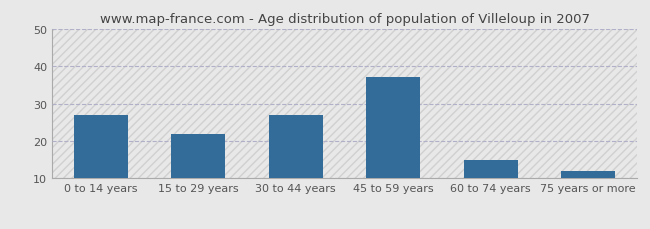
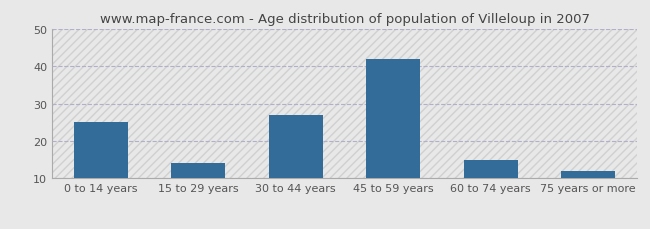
0 to 14 years: 27 -> 25
15 to 29 years: 22 -> 14
45 to 59 years: 37 -> 42
